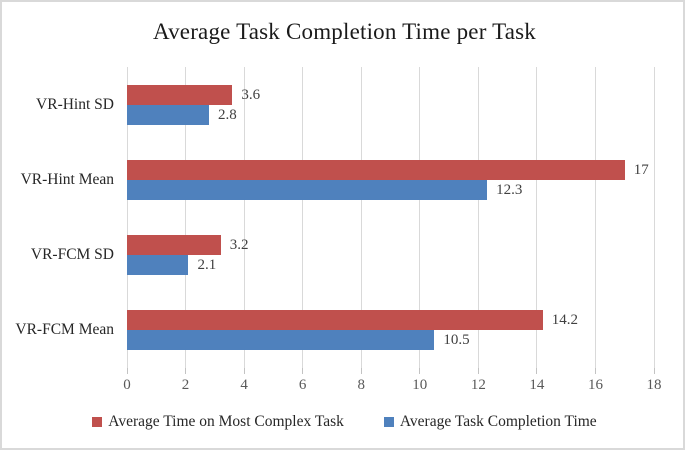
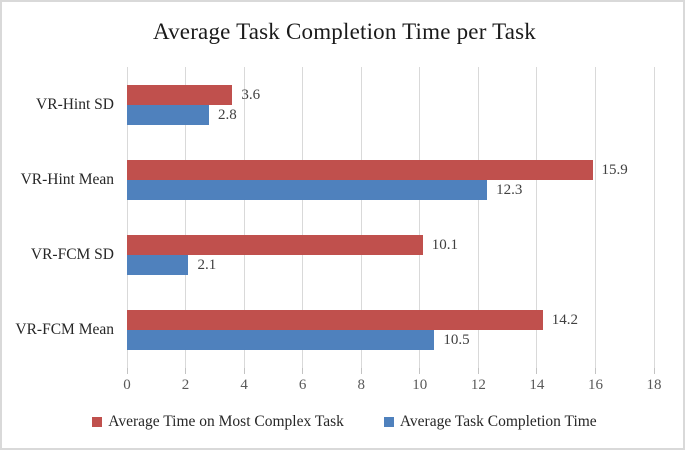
Average Time on Most Complex Task/VR-Hint Mean: 17 -> 15.9
Average Time on Most Complex Task/VR-FCM SD: 3.2 -> 10.1
